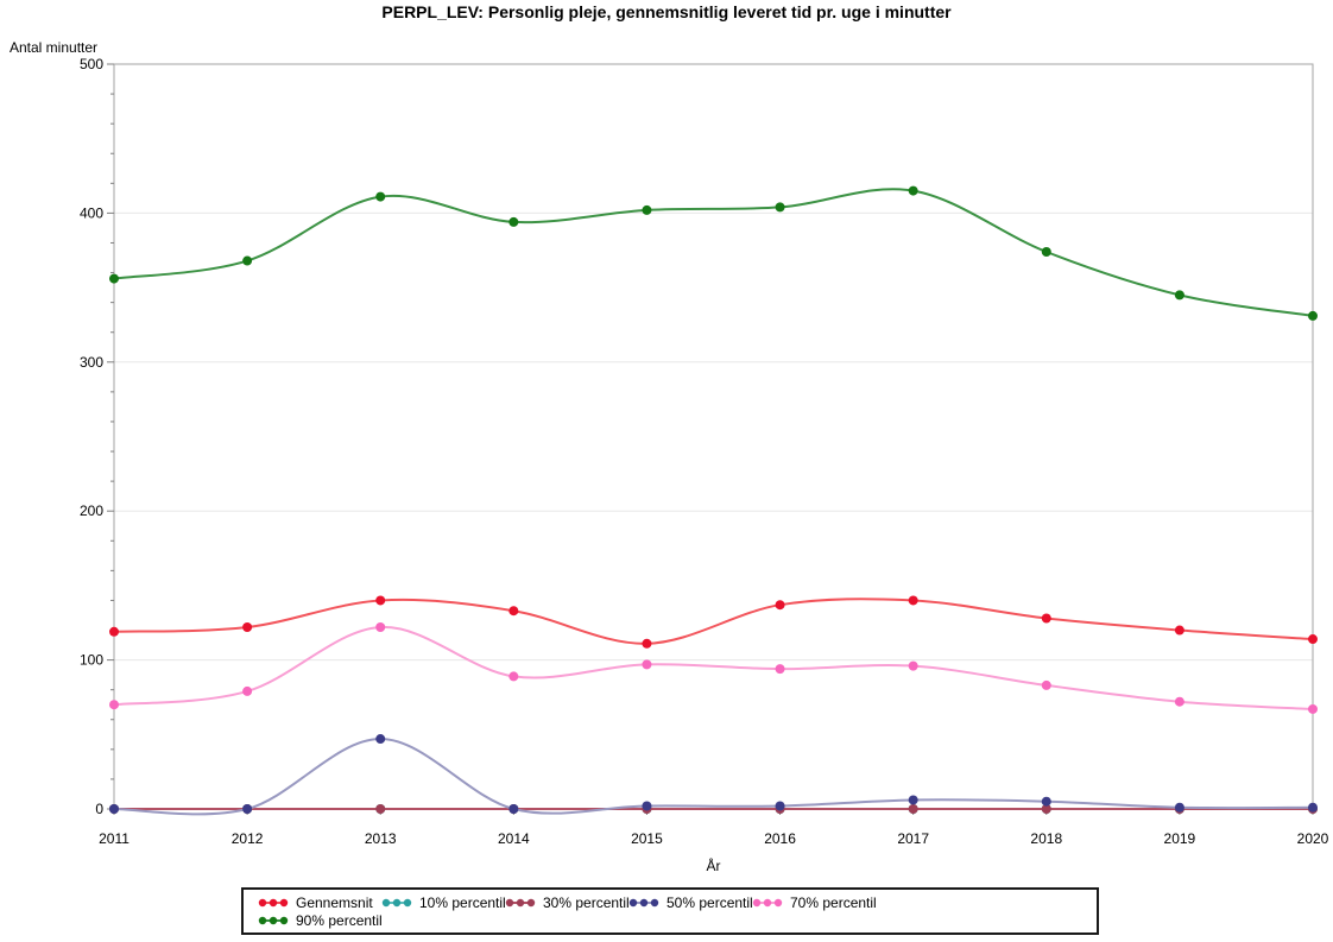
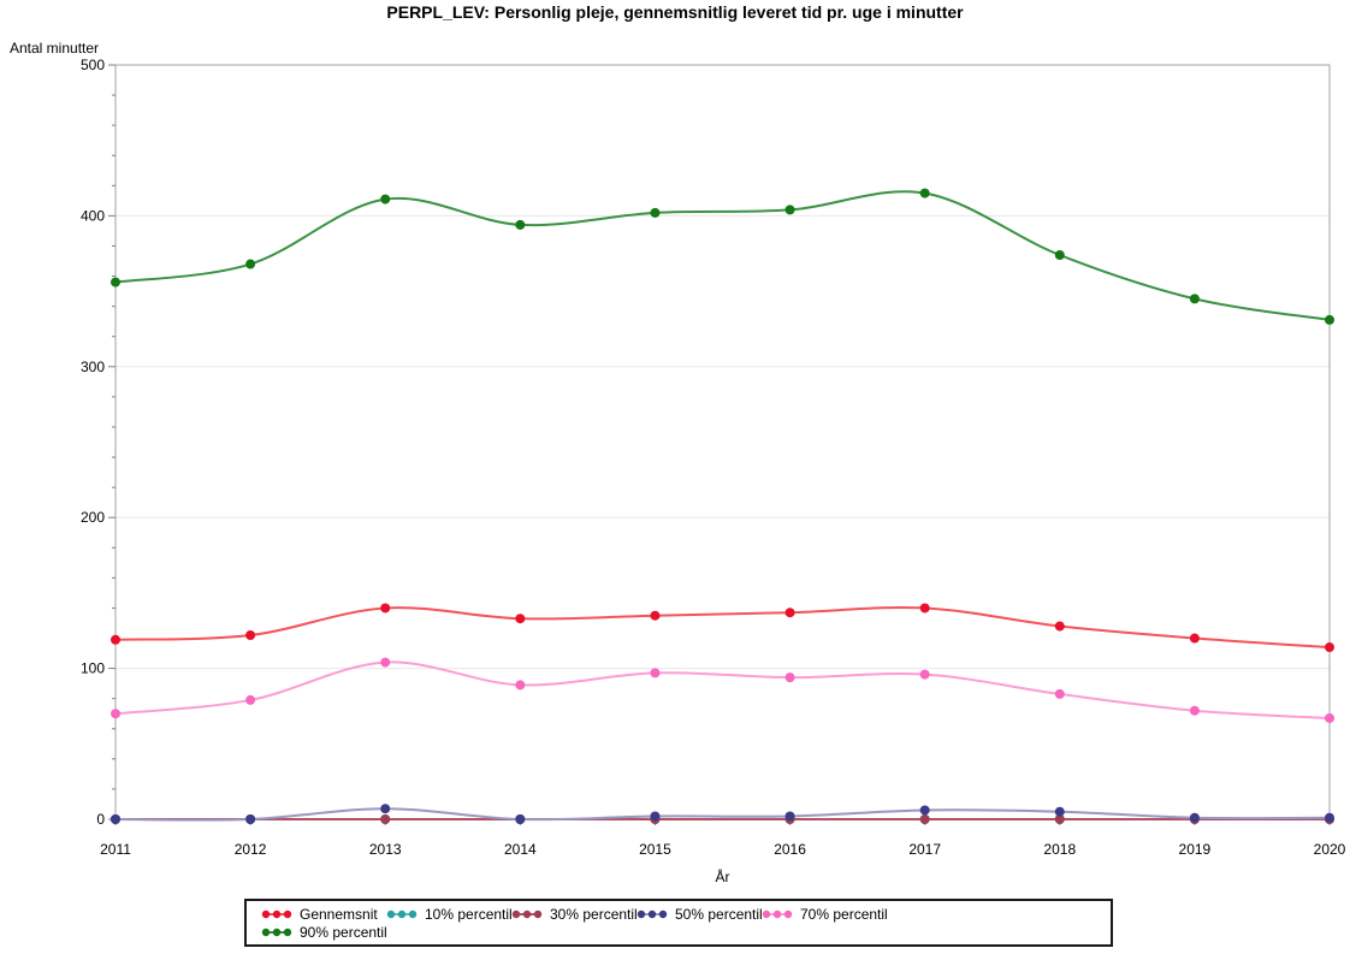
50% percentil/2013: 47 -> 7
70% percentil/2013: 122 -> 104
Gennemsnit/2015: 111 -> 135
